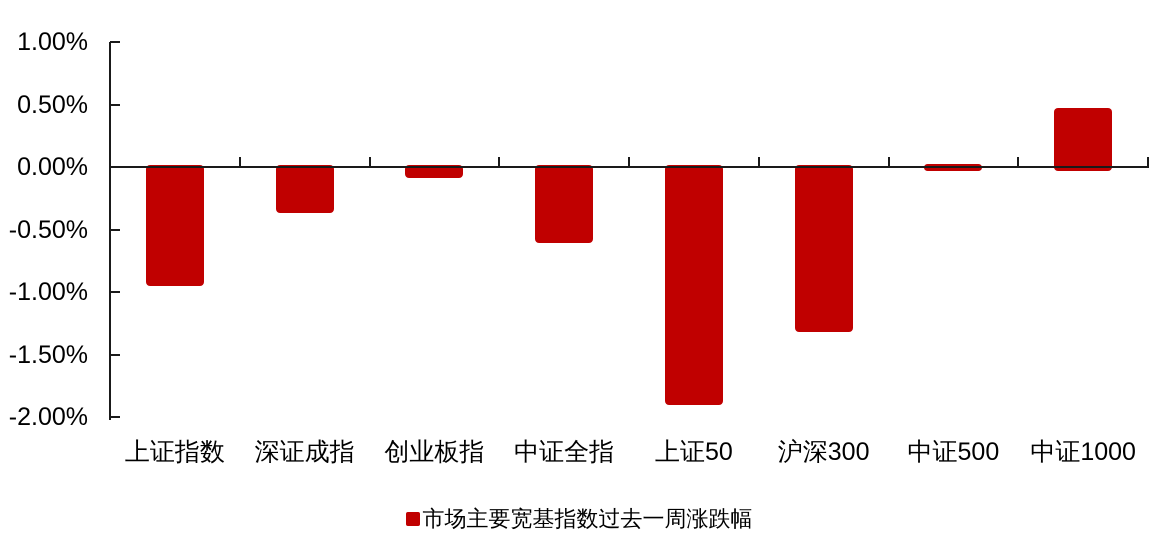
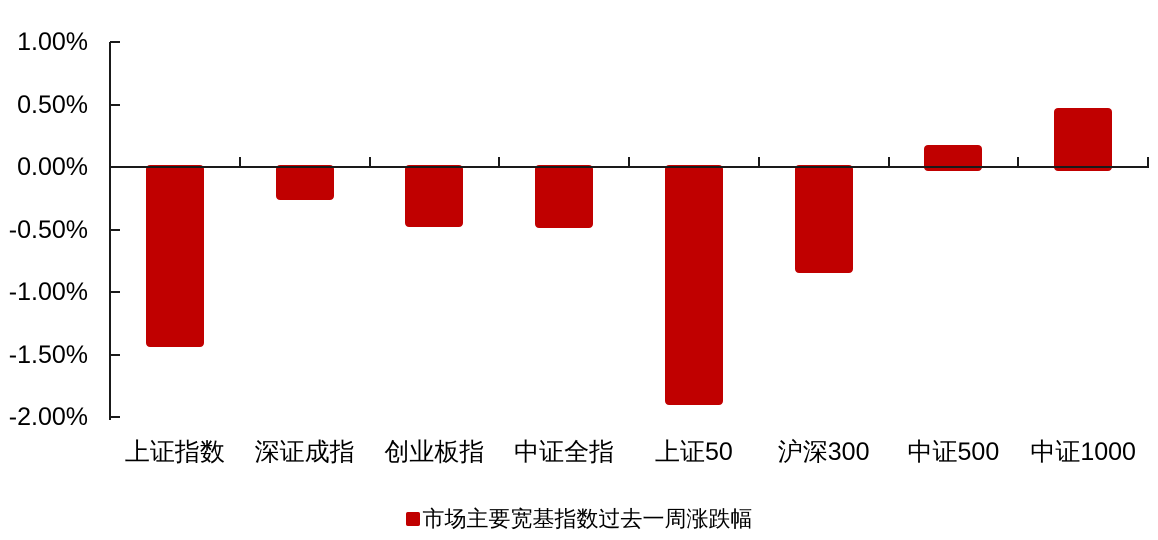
上证指数: -0.95% -> -1.44%
深证成指: -0.37% -> -0.26%
创业板指: -0.09% -> -0.48%
中证全指: -0.61% -> -0.49%
沪深300: -1.32% -> -0.85%
中证500: 0.02% -> 0.18%
